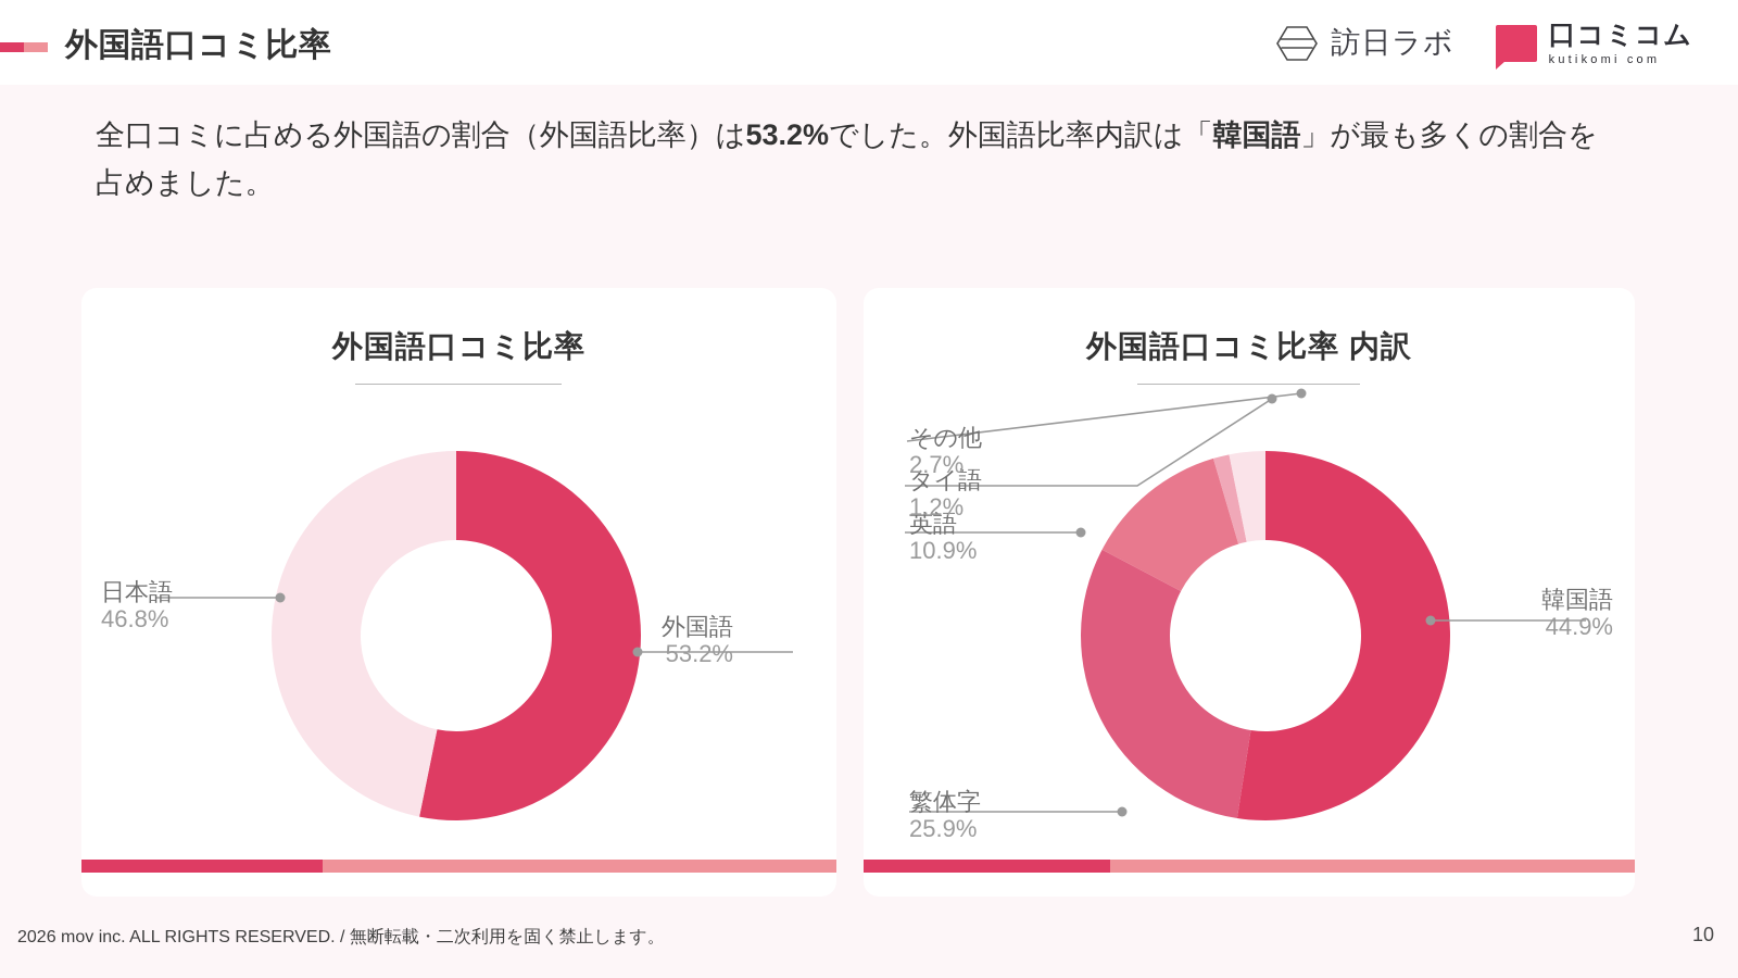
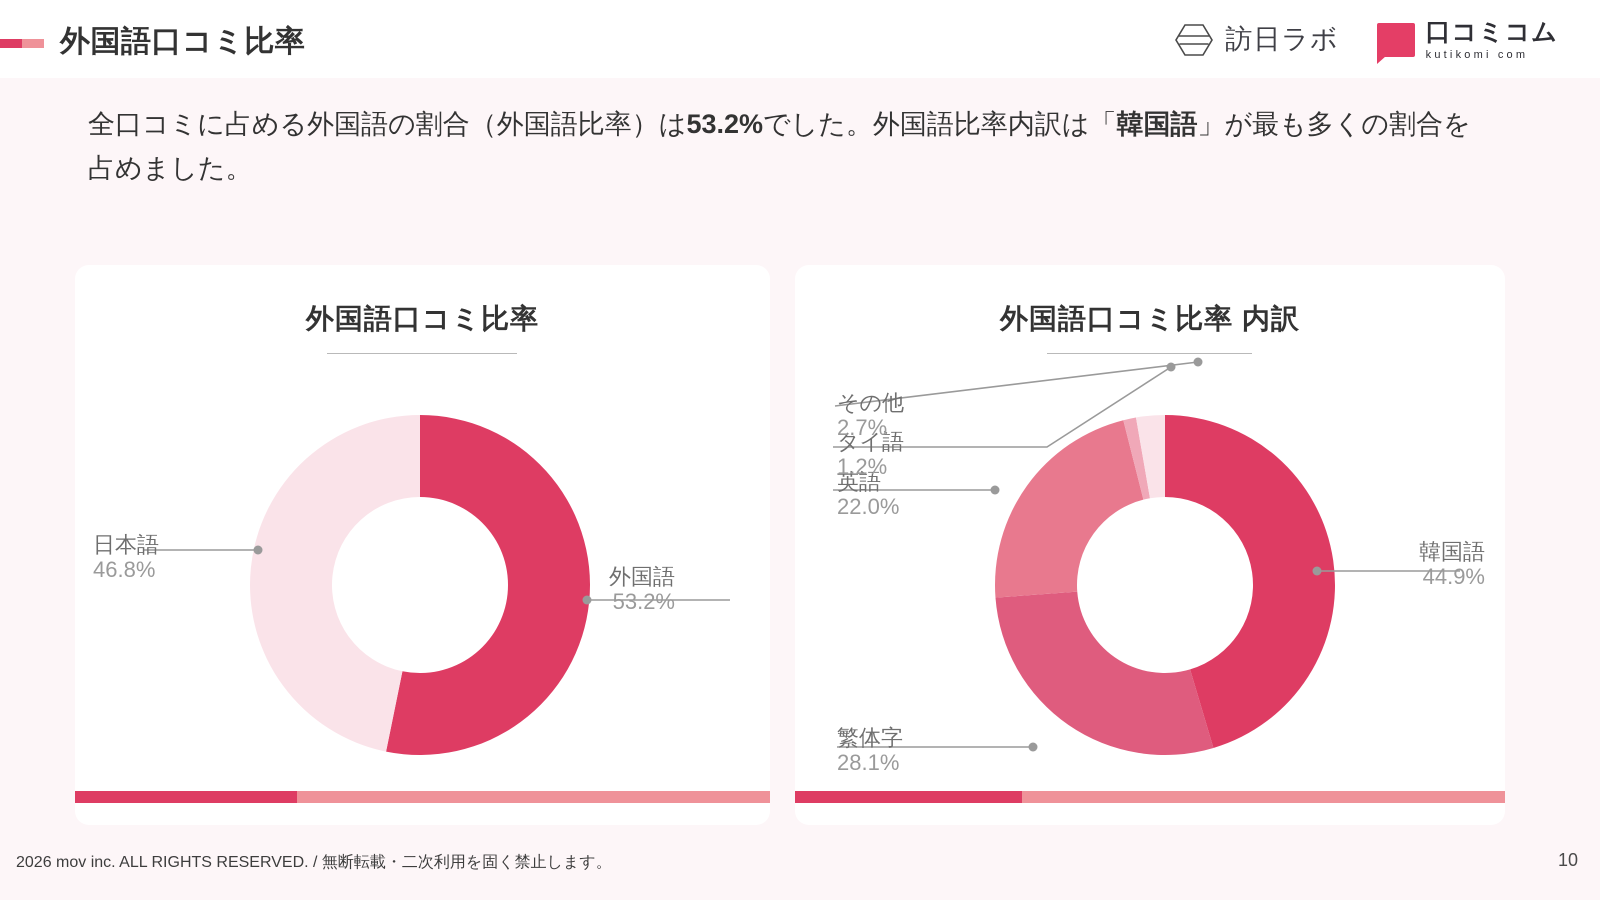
外国語口コミ比率 内訳/繁体字: 25.9% -> 28.1%
外国語口コミ比率 内訳/英語: 10.9% -> 22.0%
